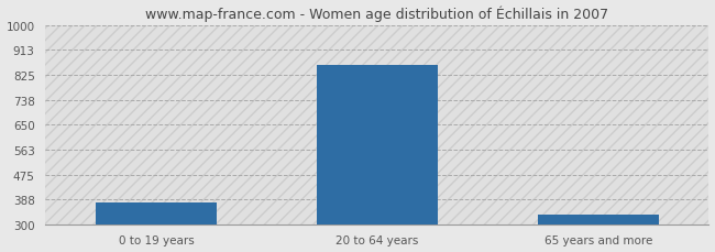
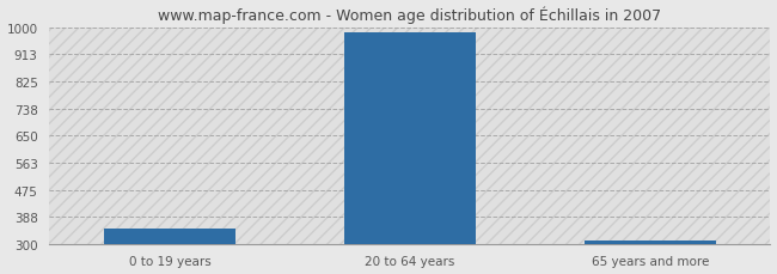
0 to 19 years: 375 -> 349
20 to 64 years: 860 -> 983
65 years and more: 335 -> 311
